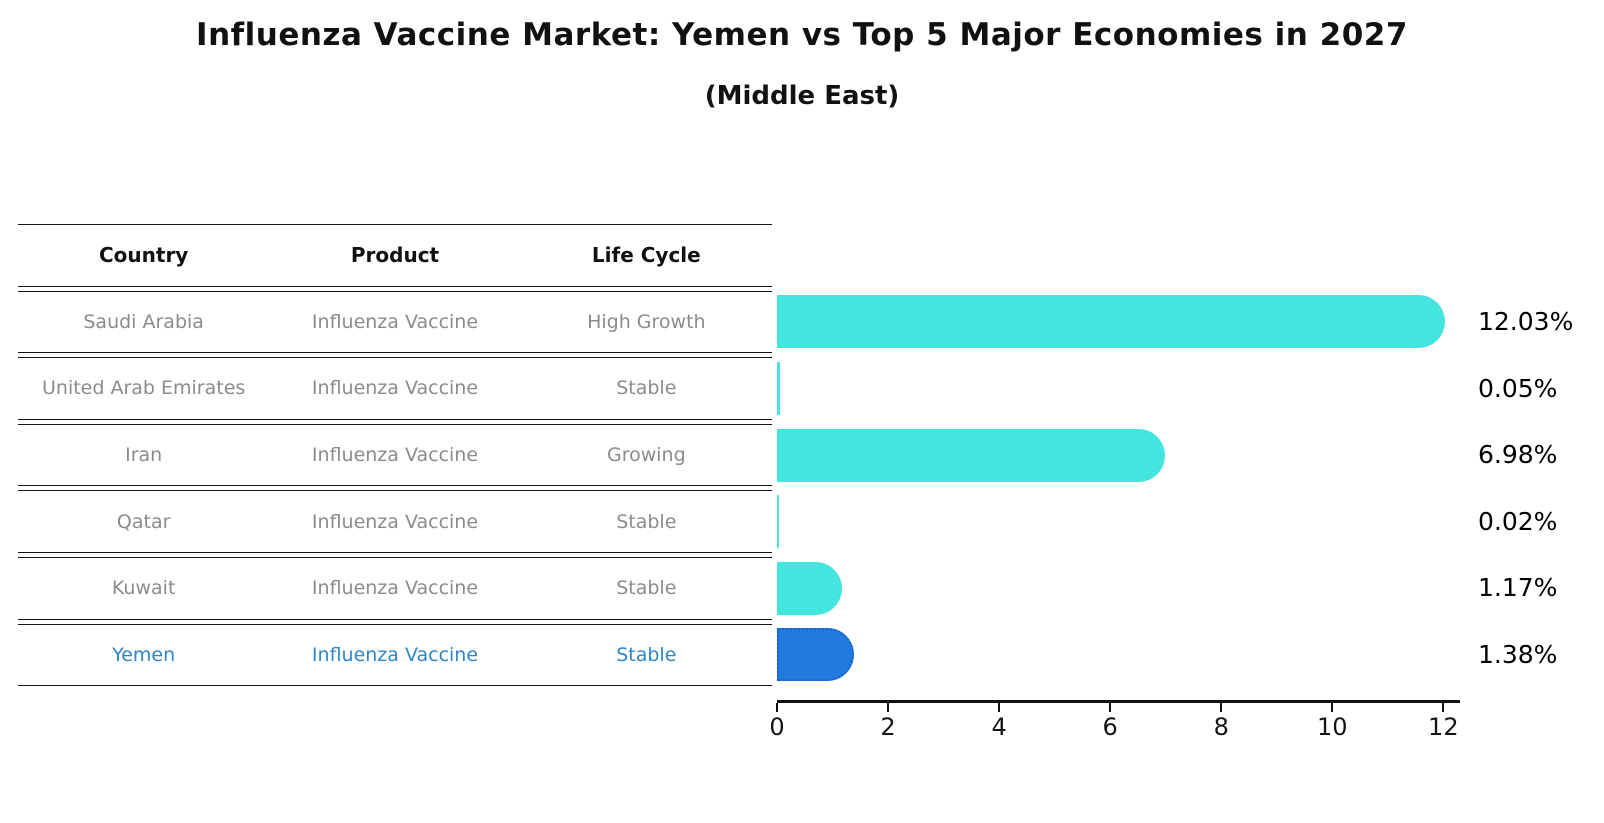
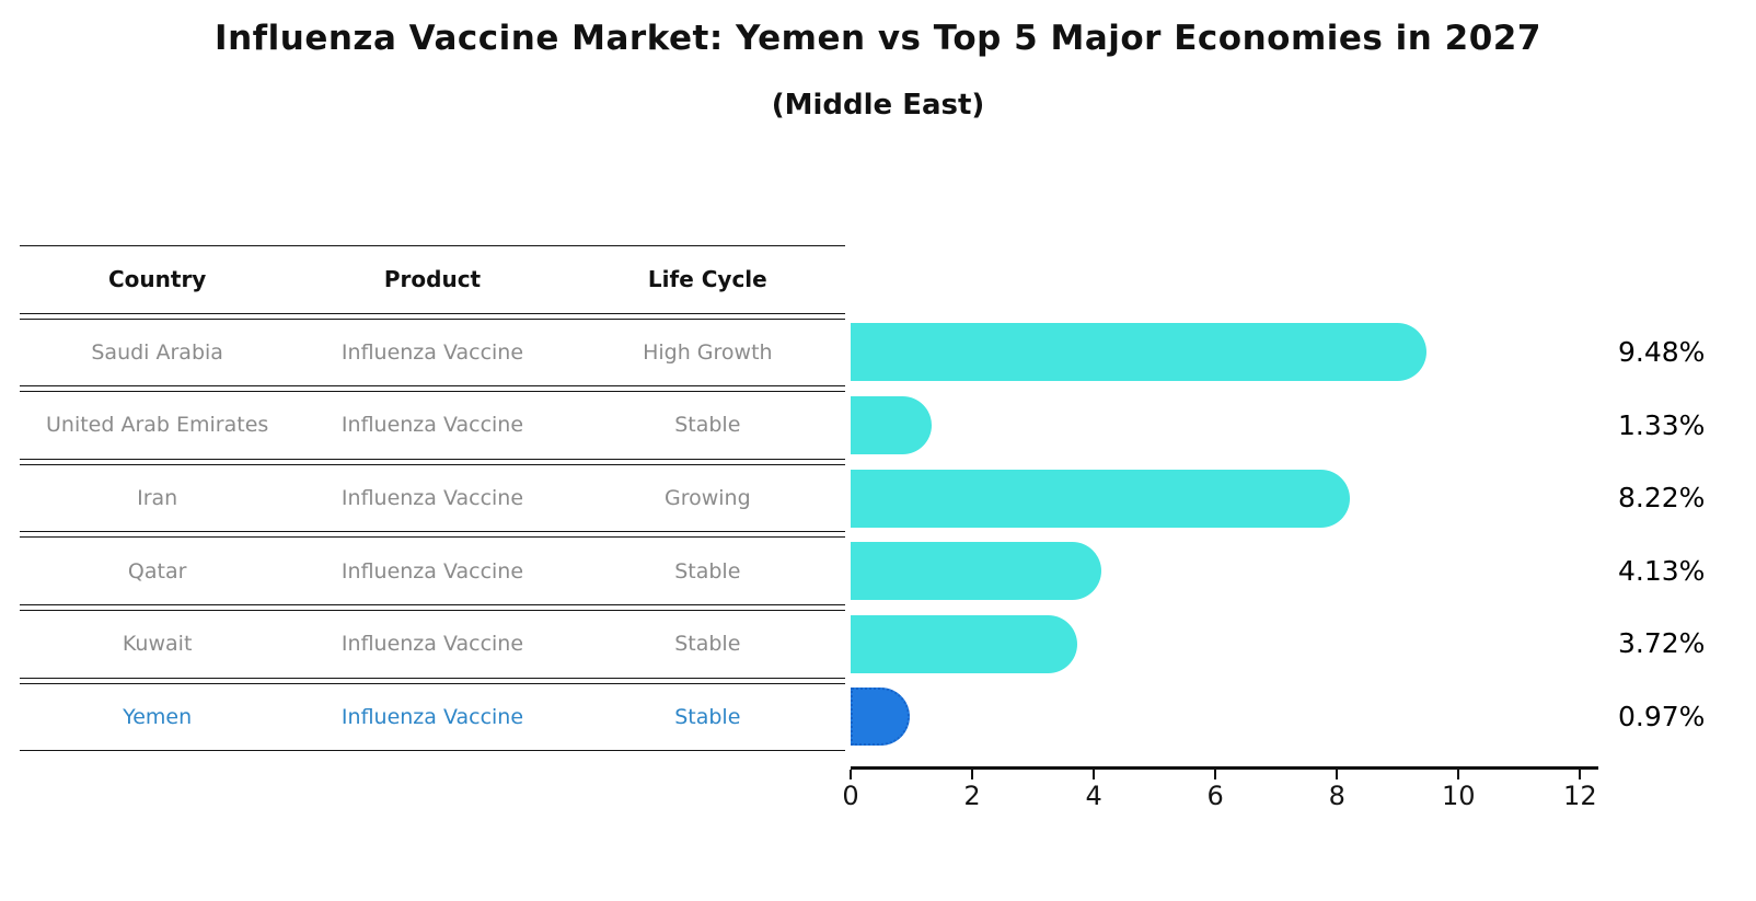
Saudi Arabia: 12.03% -> 9.48%
United Arab Emirates: 0.05% -> 1.33%
Iran: 6.98% -> 8.22%
Qatar: 0.02% -> 4.13%
Kuwait: 1.17% -> 3.72%
Yemen: 1.38% -> 0.97%
